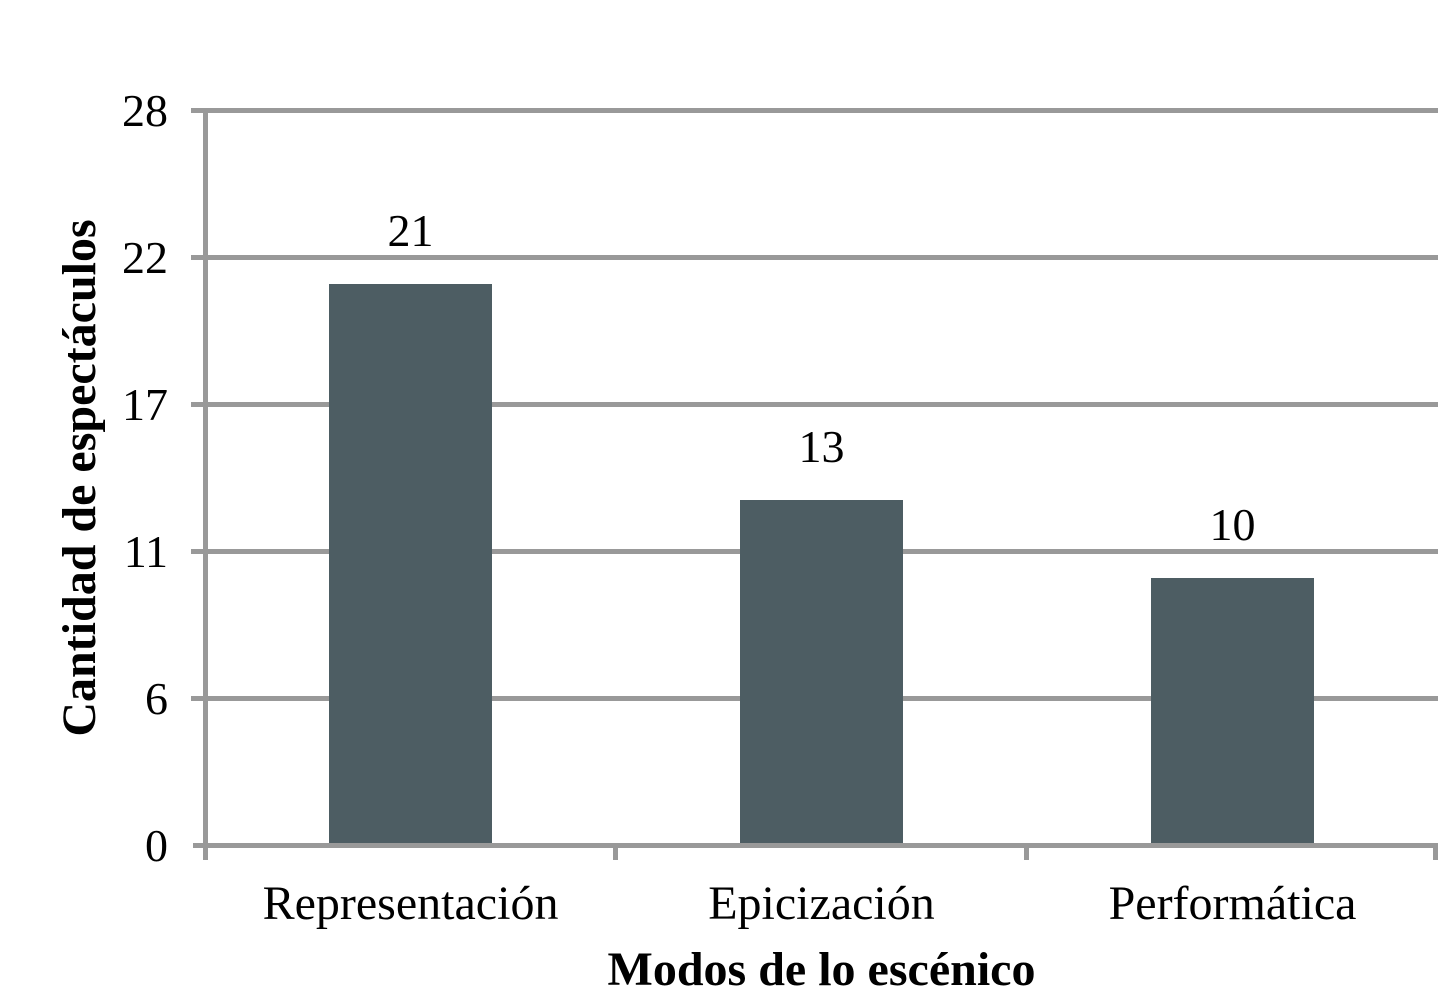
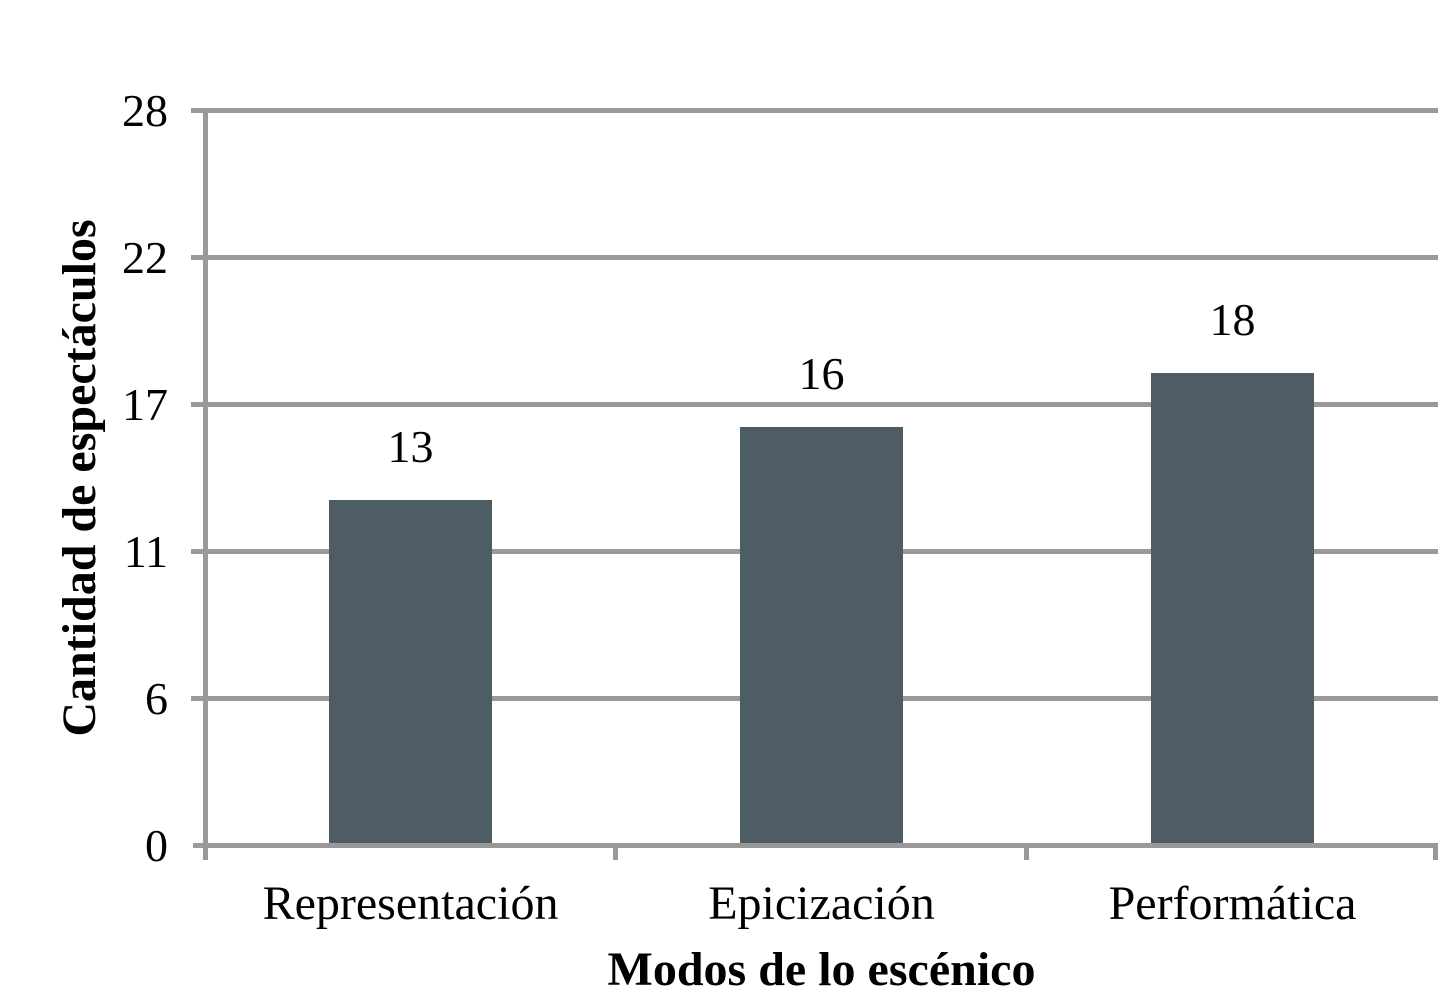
Representación: 21 -> 13
Epicización: 13 -> 16
Performática: 10 -> 18
